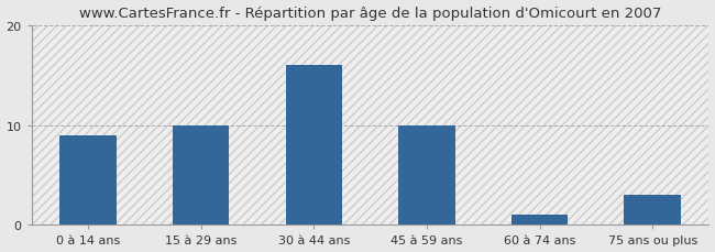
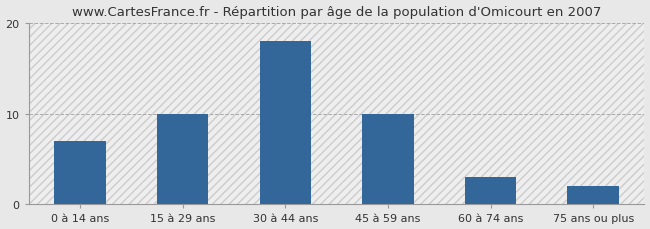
0 à 14 ans: 9 -> 7
30 à 44 ans: 16 -> 18
60 à 74 ans: 1 -> 3
75 ans ou plus: 3 -> 2
